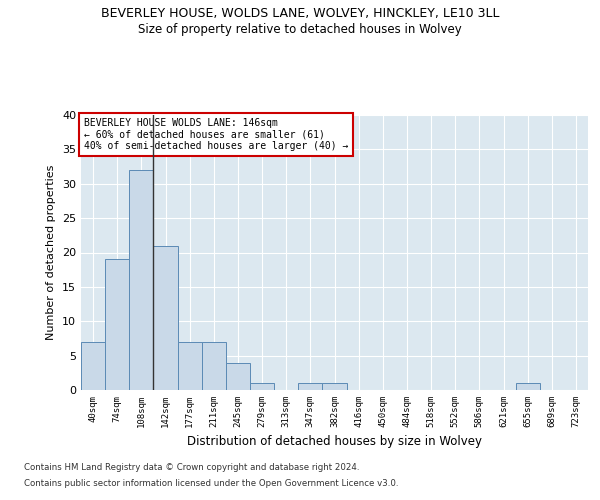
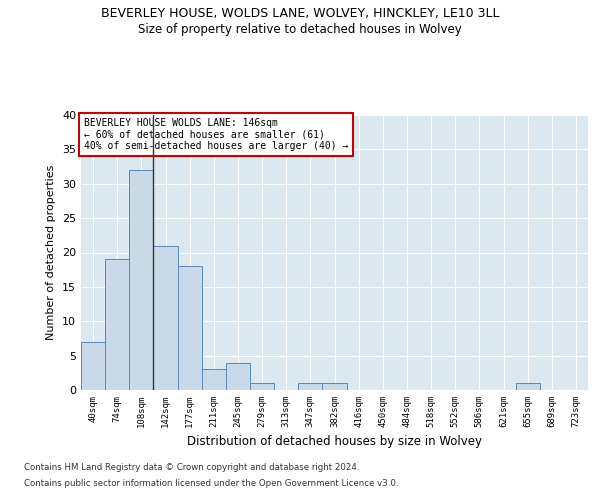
177sqm: 7 -> 18
211sqm: 7 -> 3
